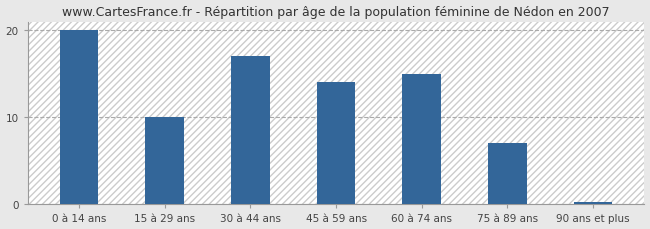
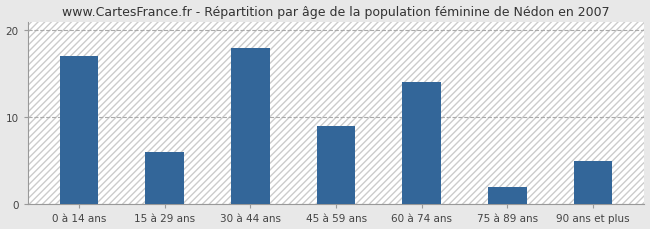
0 à 14 ans: 20.0 -> 17.0
15 à 29 ans: 10.0 -> 6.0
30 à 44 ans: 17.0 -> 18.0
45 à 59 ans: 14.0 -> 9.0
60 à 74 ans: 15.0 -> 14.0
75 à 89 ans: 7.0 -> 2.0
90 ans et plus: 0.3 -> 5.0
